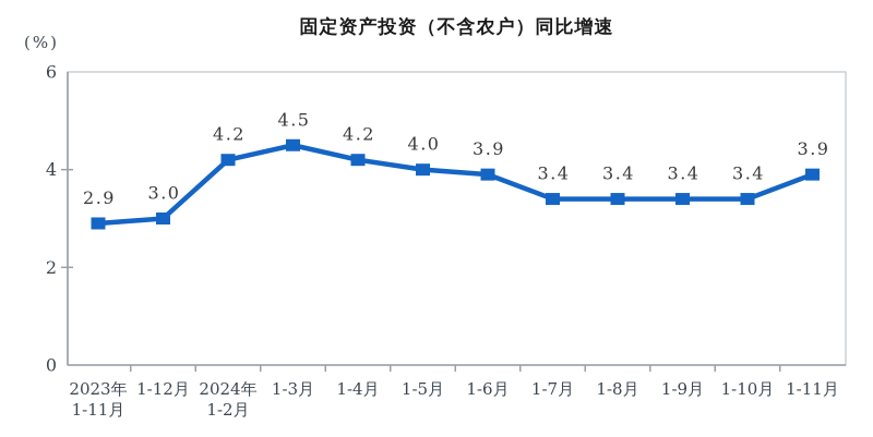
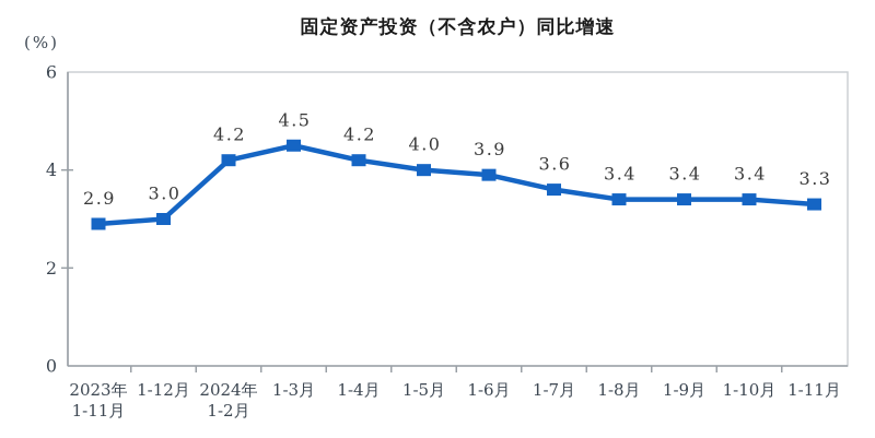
1-7月: 3.4 -> 3.6
1-11月: 3.9 -> 3.3
